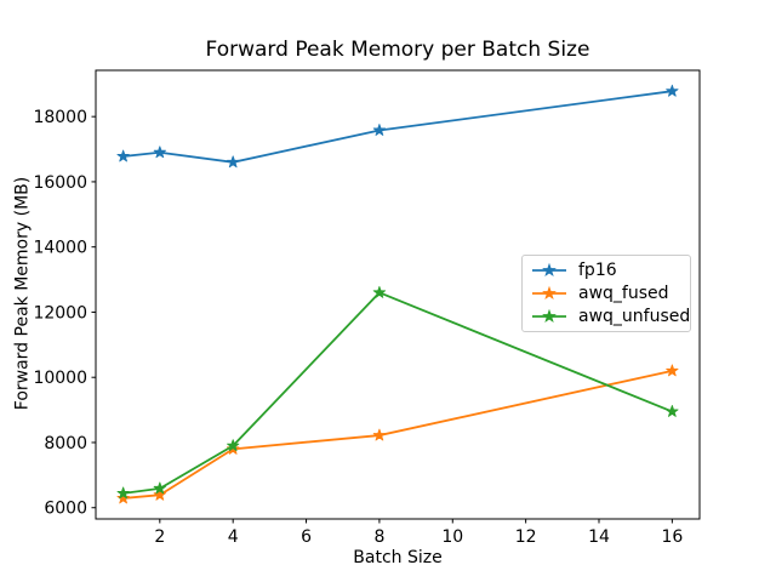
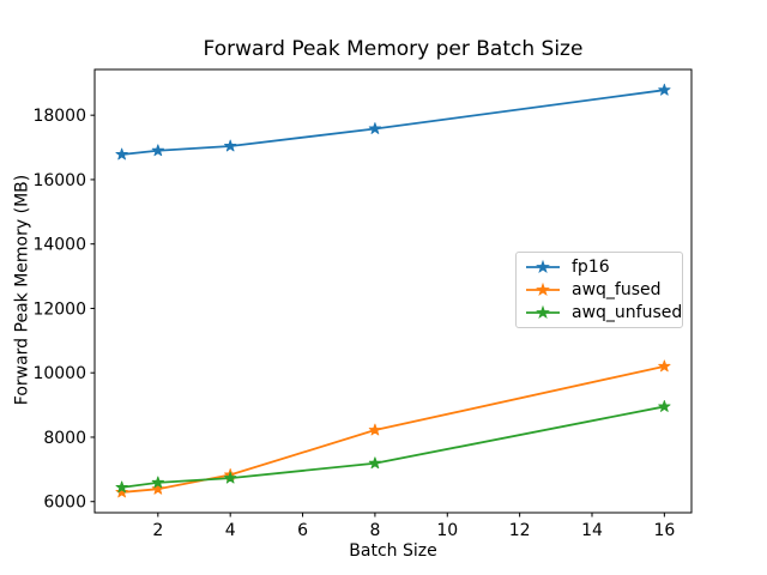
fp16/4: 16600 -> 17000
awq_fused/4: 7800 -> 6800
awq_unfused/4: 7900 -> 6700
awq_unfused/8: 12600 -> 7200
